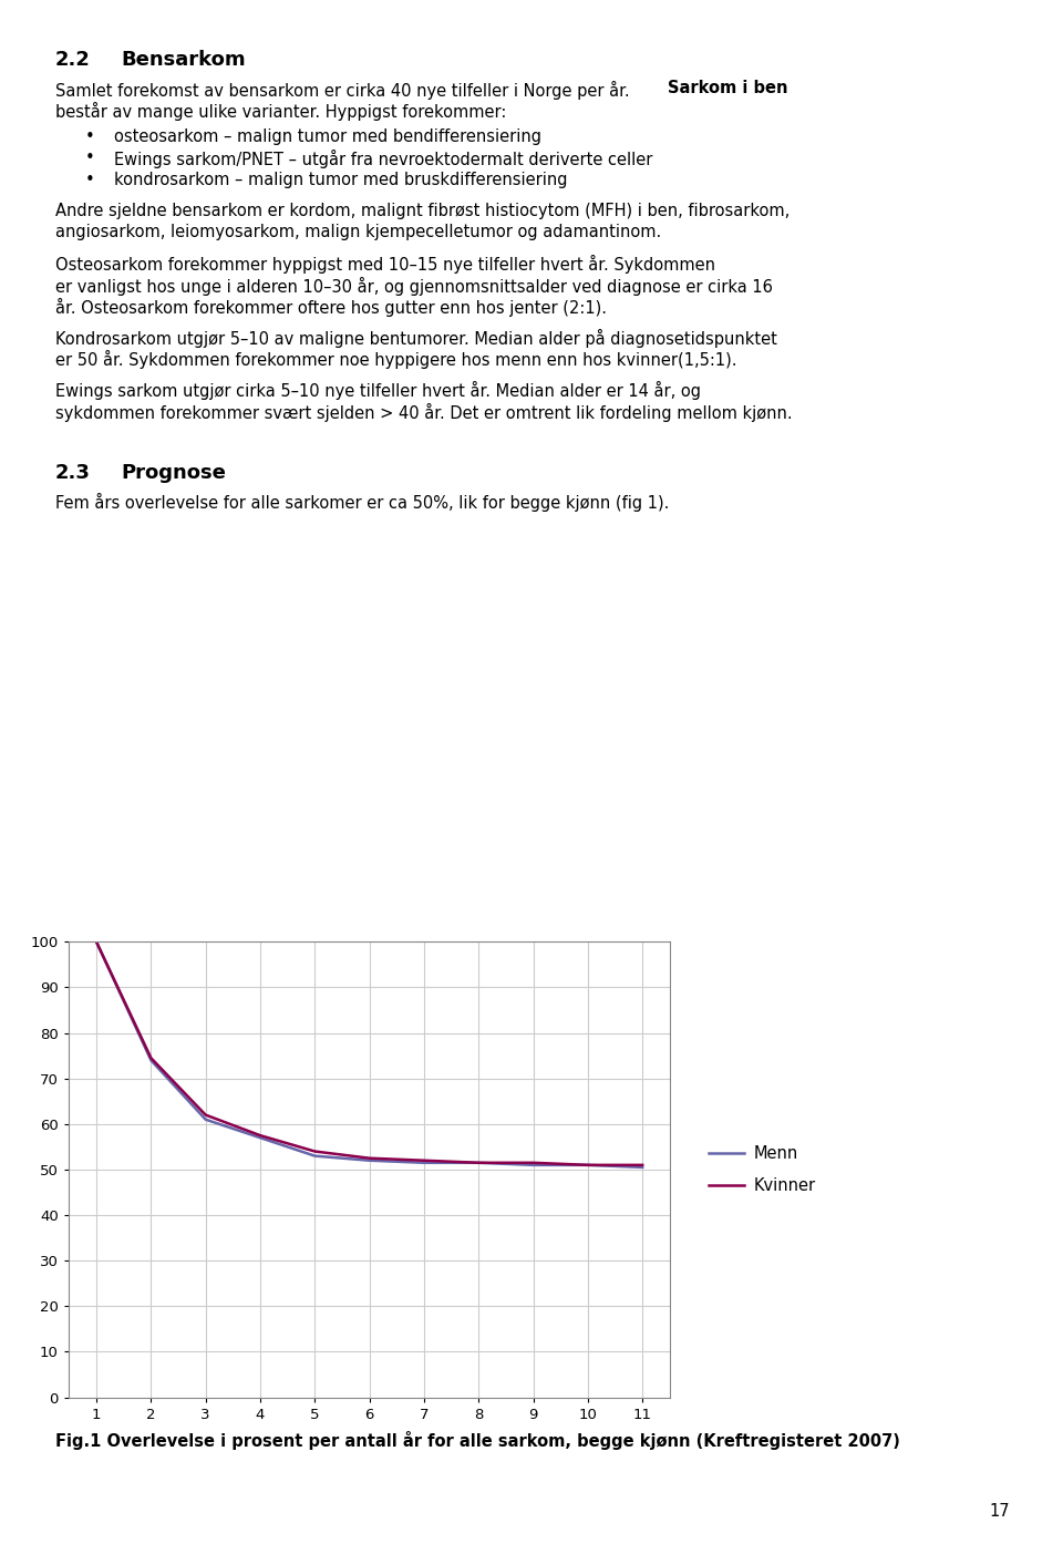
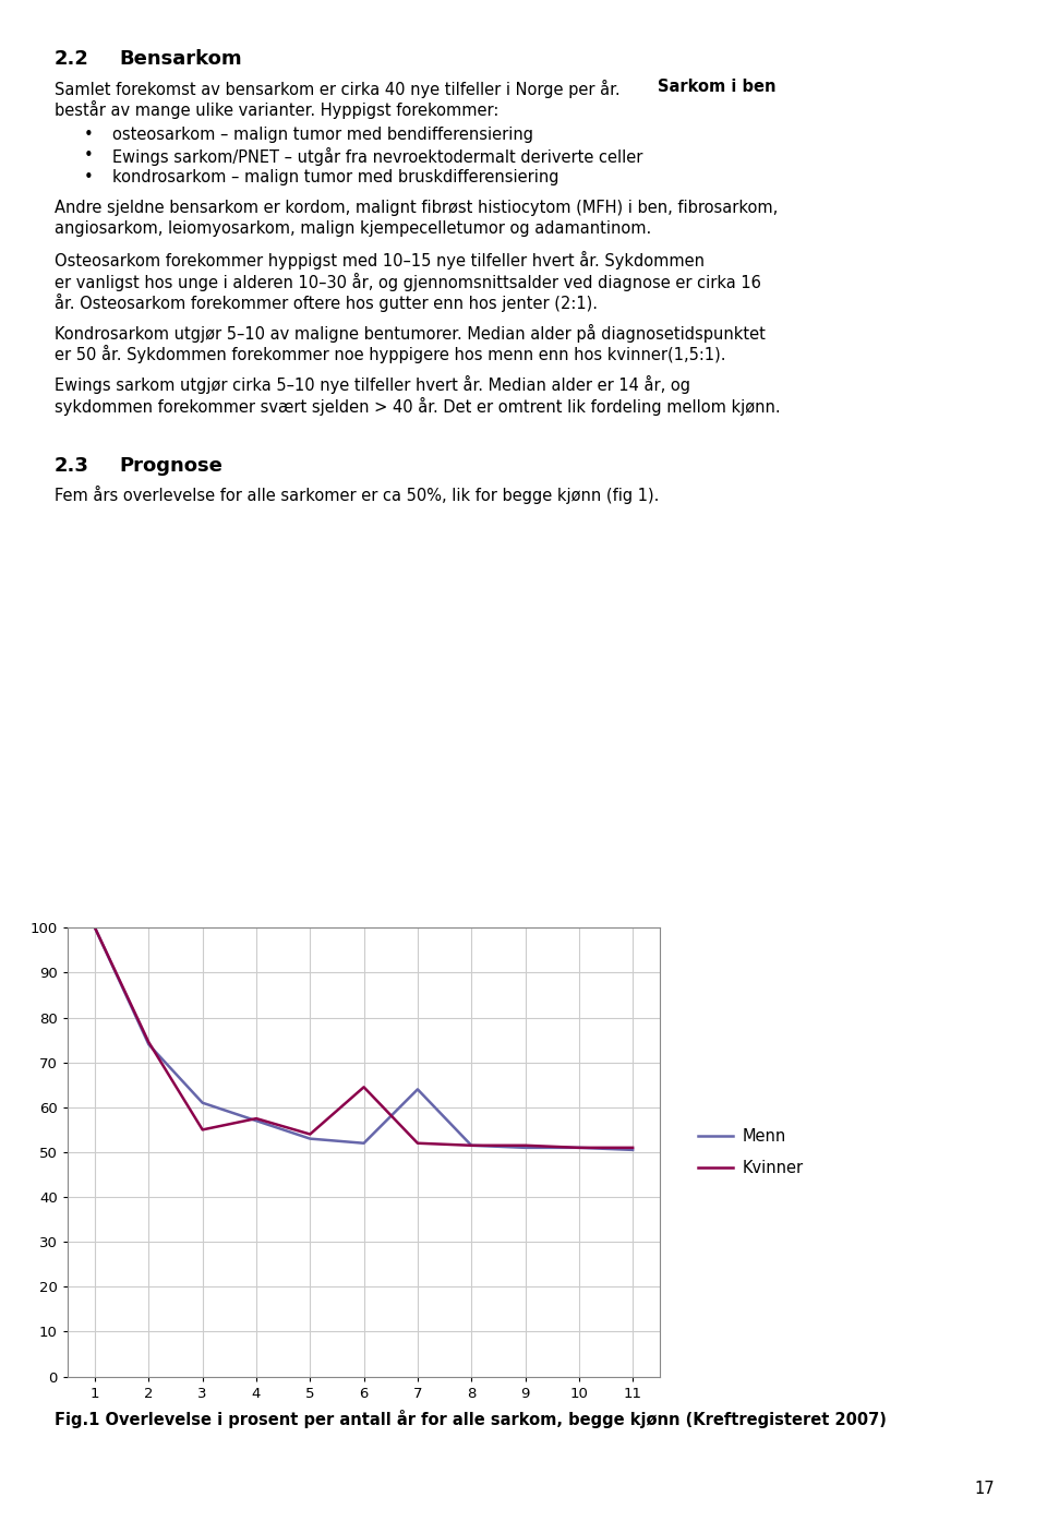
Kvinner/3: 62.0 -> 55.0
Kvinner/6: 52.5 -> 64.5
Menn/7: 51.5 -> 64.0
